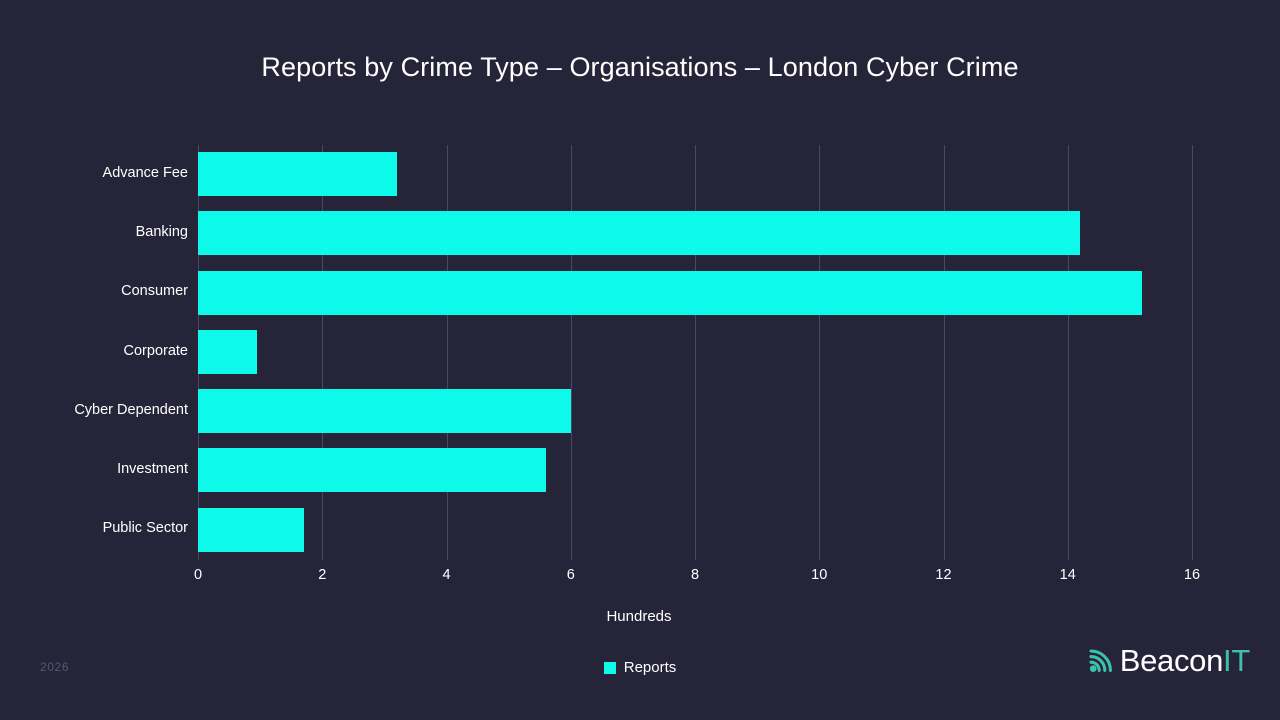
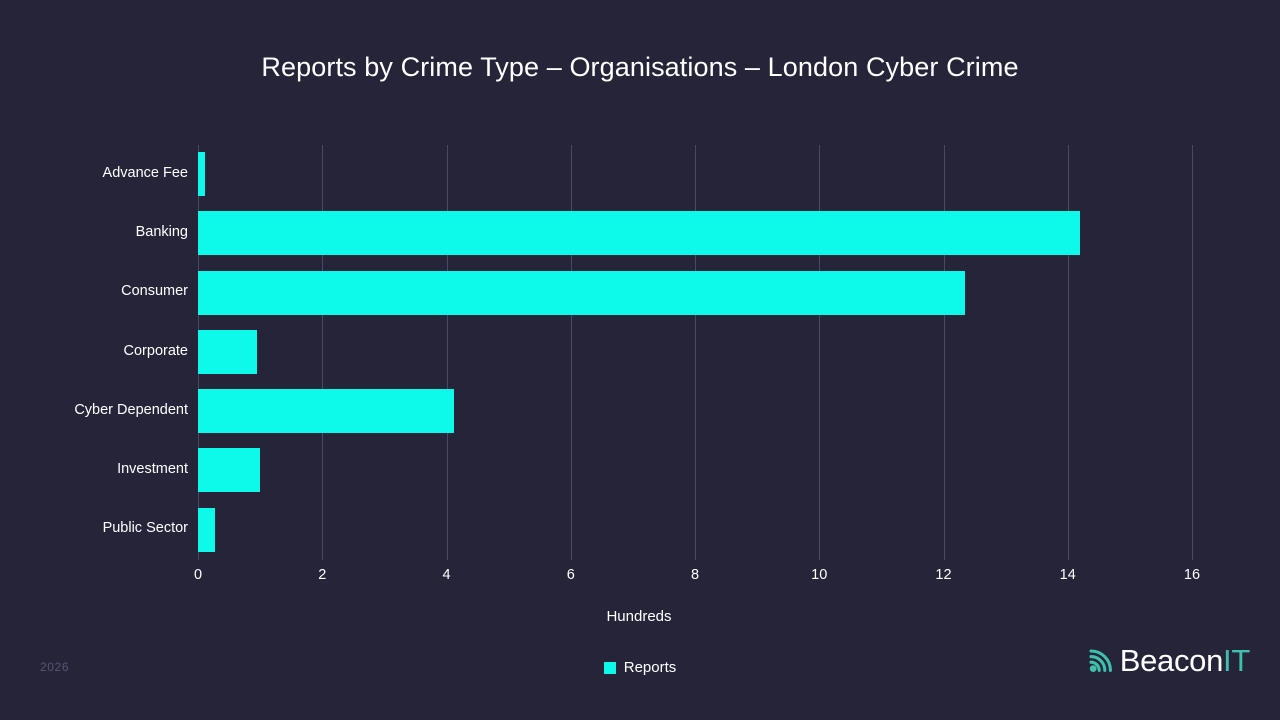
Advance Fee: 3.2 -> 0.1
Consumer: 15.2 -> 12.3
Cyber Dependent: 6.0 -> 4.1
Investment: 5.6 -> 1.0
Public Sector: 1.7 -> 0.3
